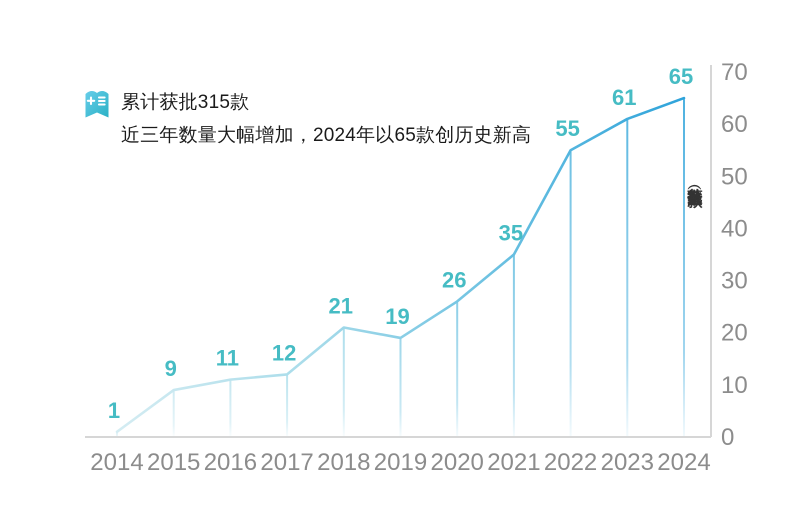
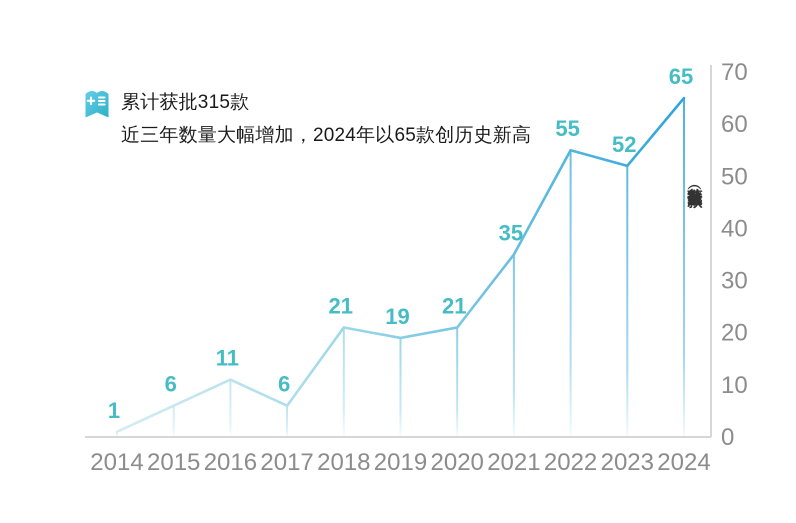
2015: 9 -> 6
2017: 12 -> 6
2020: 26 -> 21
2023: 61 -> 52
